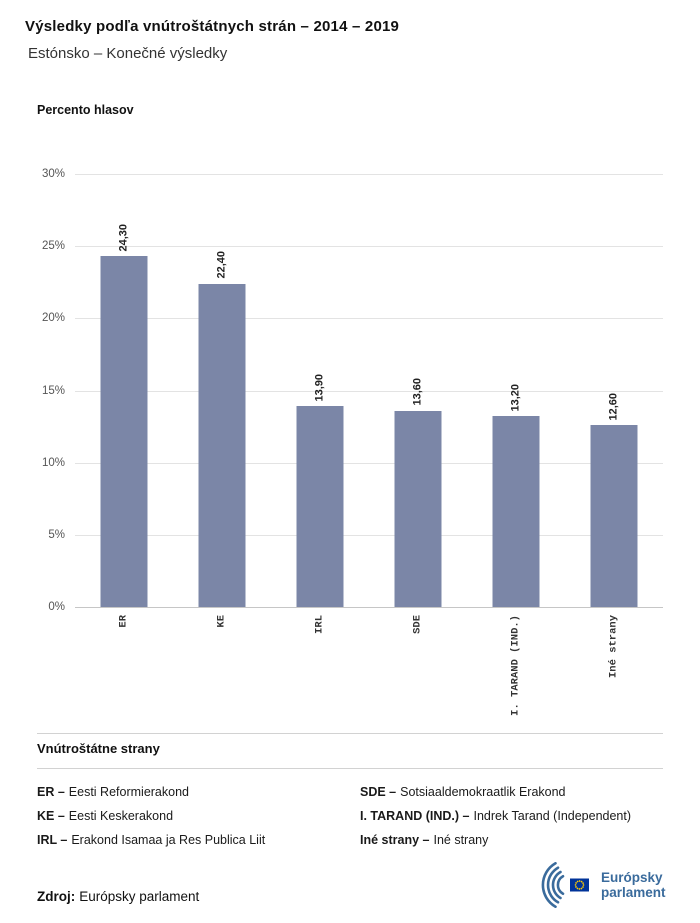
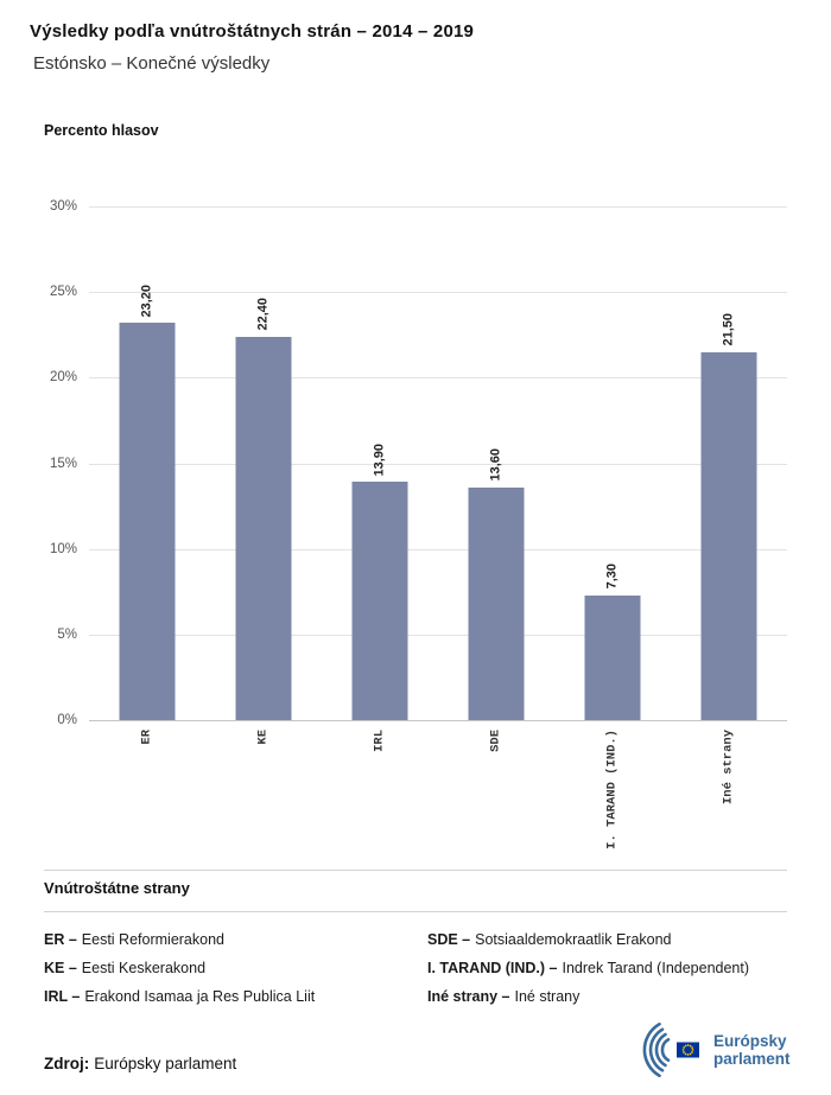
ER: 24,30 -> 23,20
I. TARAND (IND.): 13,20 -> 7,30
Iné strany: 12,60 -> 21,50
